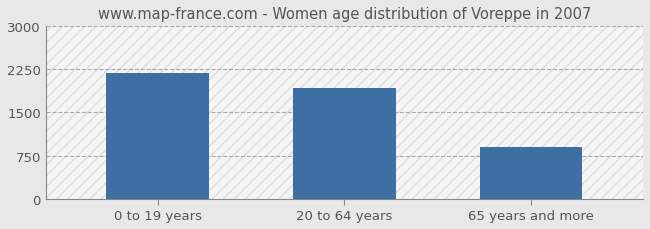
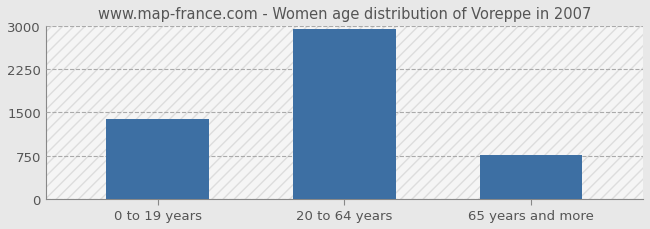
0 to 19 years: 2180 -> 1380
20 to 64 years: 1920 -> 2960
65 years and more: 900 -> 760
